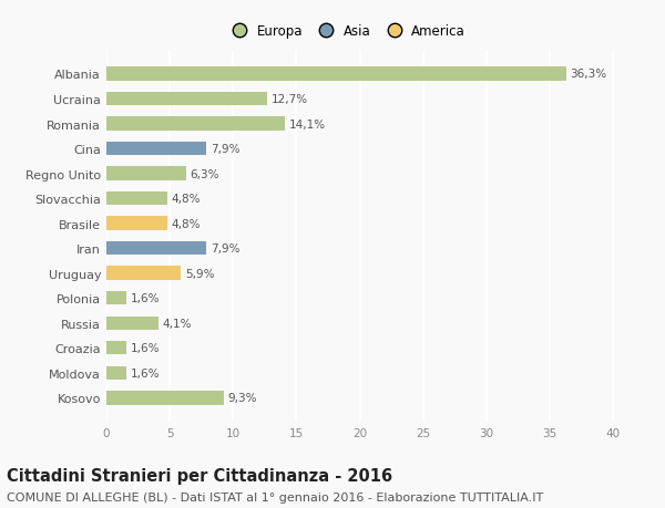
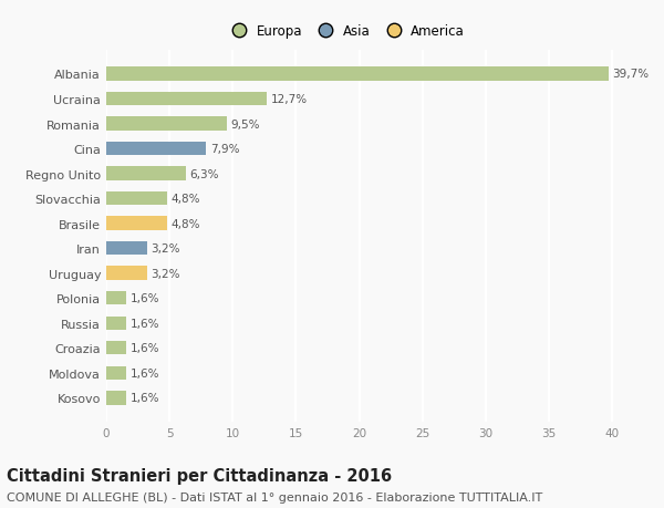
Albania: 36,3% -> 39,7%
Romania: 14,1% -> 9,5%
Iran: 7,9% -> 3,2%
Uruguay: 5,9% -> 3,2%
Russia: 4,1% -> 1,6%
Kosovo: 9,3% -> 1,6%
